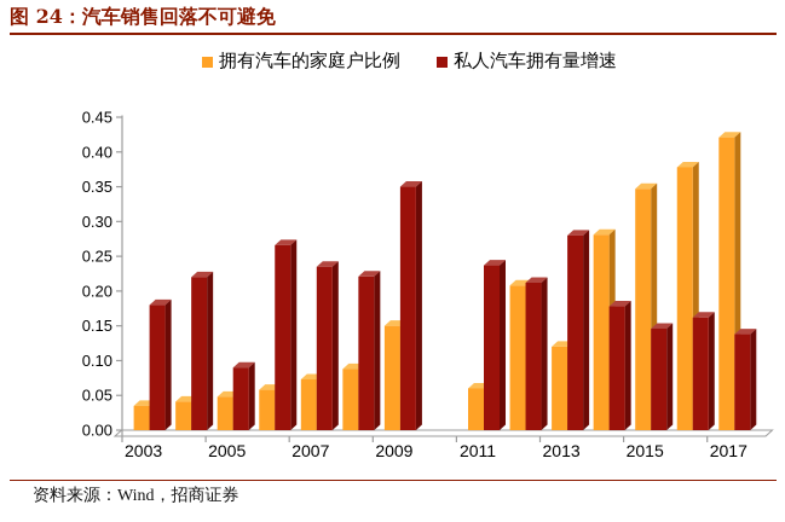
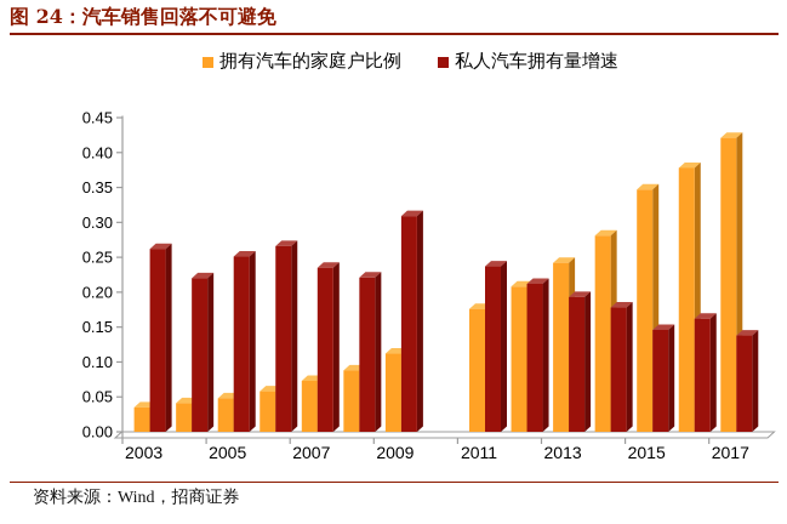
私人汽车拥有量增速/2003: 0.18 -> 0.26
私人汽车拥有量增速/2005: 0.09 -> 0.25
拥有汽车的家庭户比例/2009: 0.15 -> 0.11
私人汽车拥有量增速/2009: 0.35 -> 0.31
拥有汽车的家庭户比例/2011: 0.06 -> 0.18
拥有汽车的家庭户比例/2013: 0.12 -> 0.24
私人汽车拥有量增速/2013: 0.28 -> 0.19
